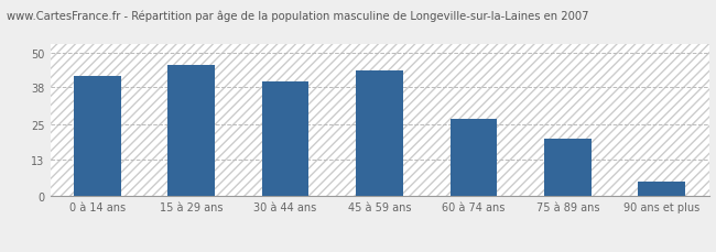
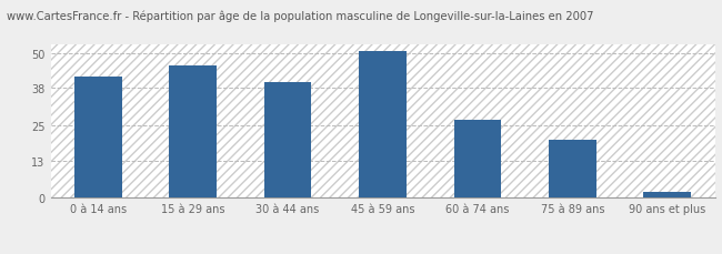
45 à 59 ans: 44 -> 51
90 ans et plus: 5 -> 2
